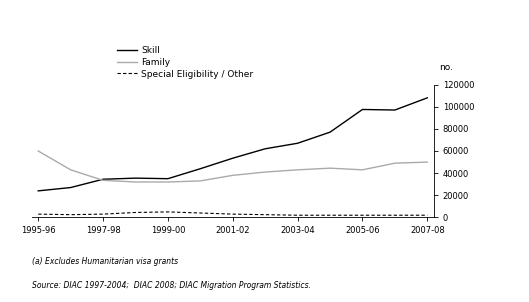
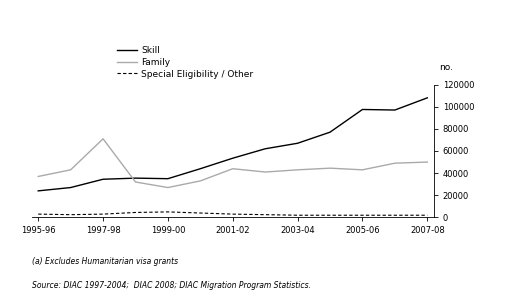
Family/1995-96: 60000 -> 37000
Family/1997-98: 34000 -> 71000
Family/1999-00: 32000 -> 27000
Family/2001-02: 38000 -> 44000
